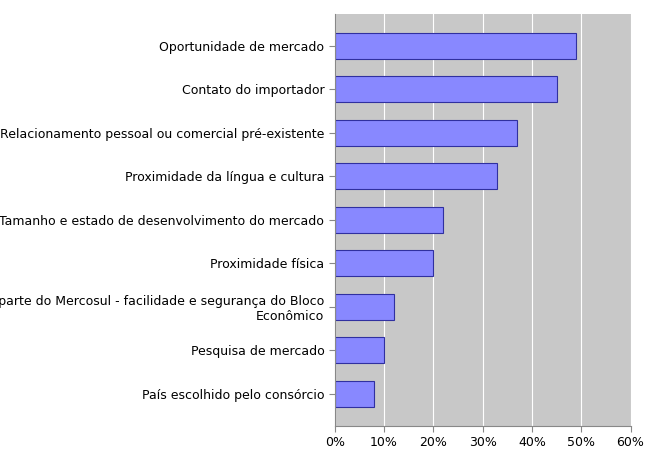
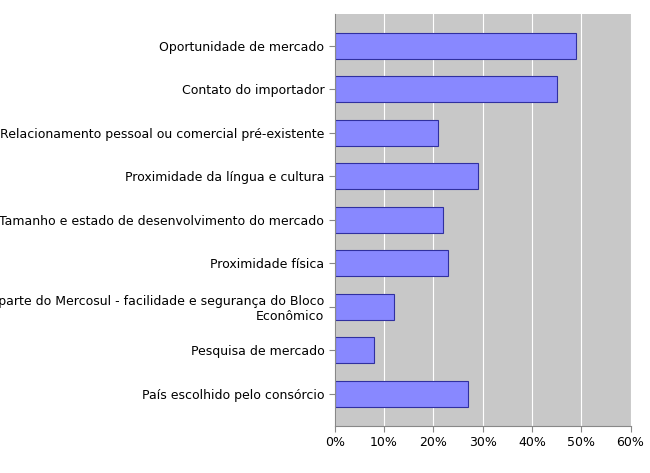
Relacionamento pessoal ou comercial pré-existente: 37% -> 21%
Proximidade da língua e cultura: 33% -> 29%
Proximidade física: 20% -> 23%
Pesquisa de mercado: 10% -> 8%
País escolhido pelo consórcio: 8% -> 27%
